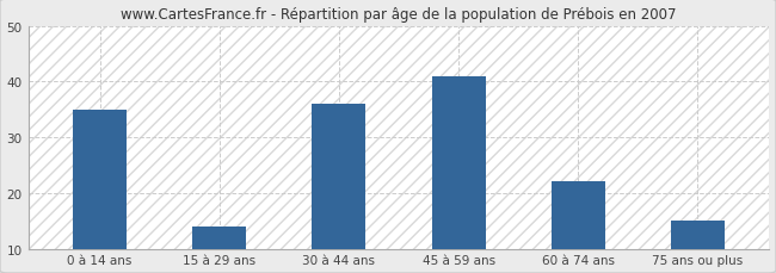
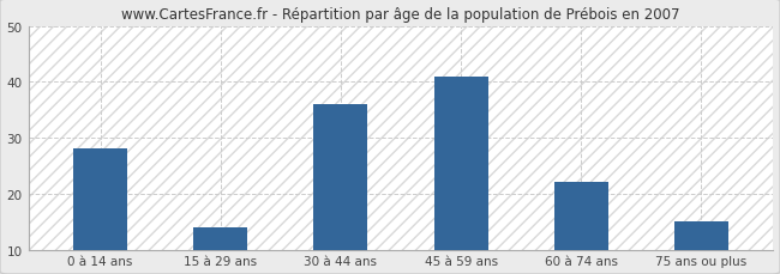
0 à 14 ans: 35 -> 28
